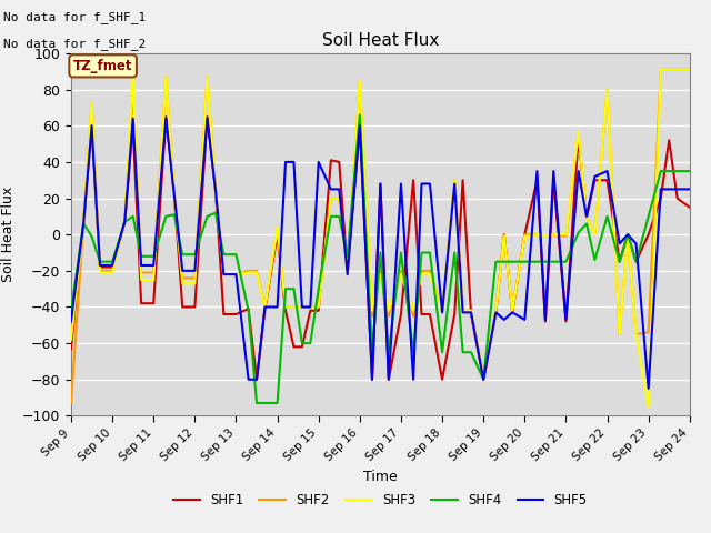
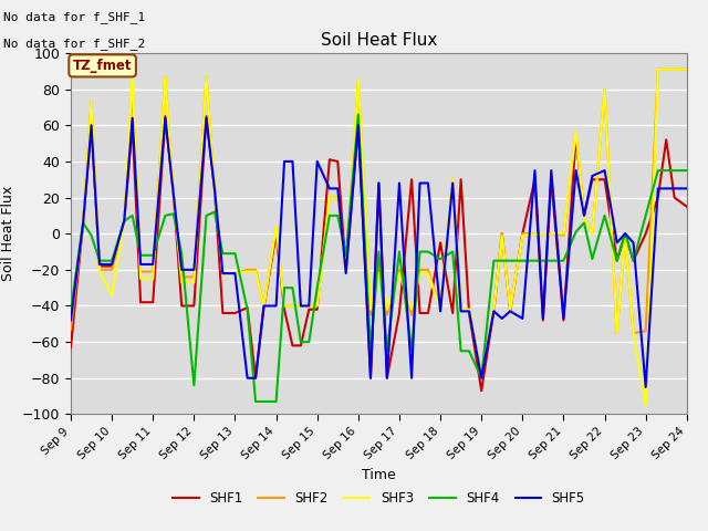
SHF2/Sep 9: -93 -> -53
SHF3/Sep 9: -58 -> -47
SHF3/Sep 10: -21 -> -34
SHF4/Sep 12: -11 -> -84
SHF1/Sep 18: -80 -> -5
SHF4/Sep 18: -65 -> -14
SHF1/Sep 19: -80 -> -87
